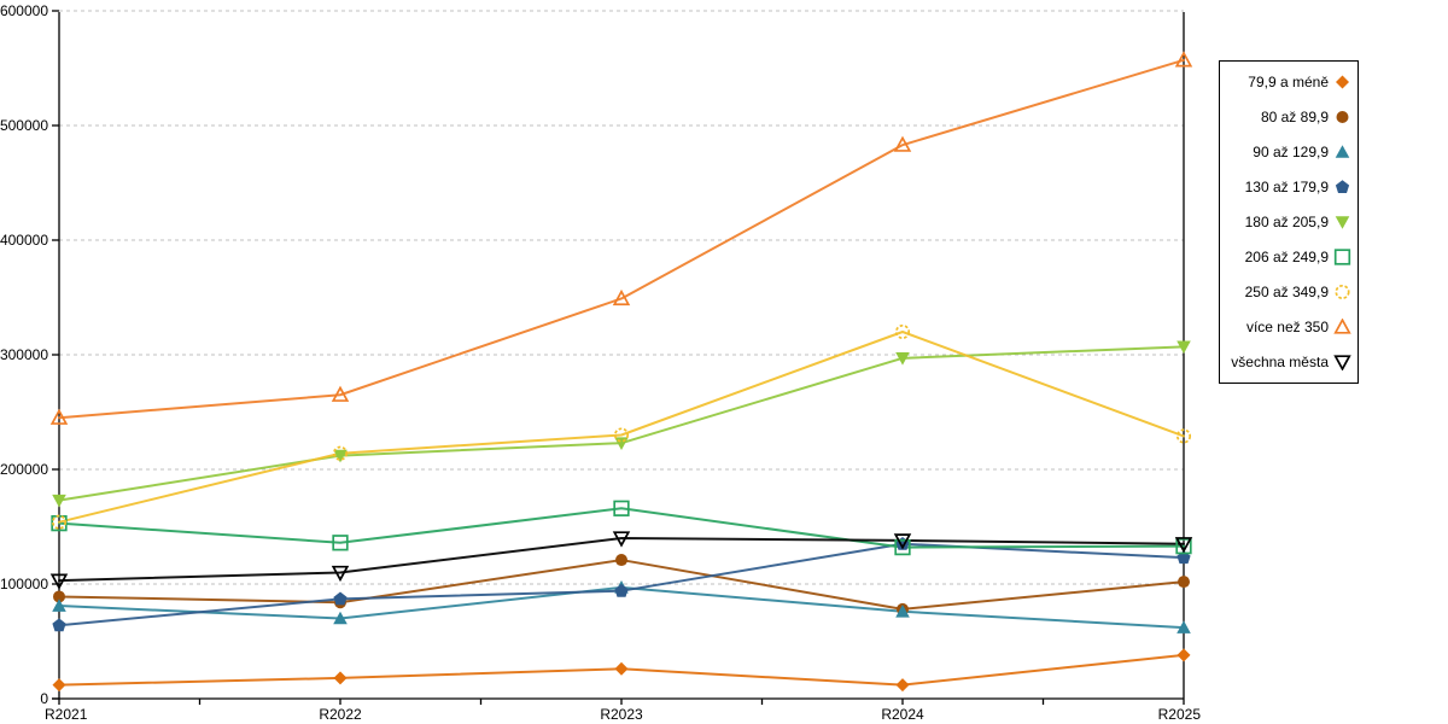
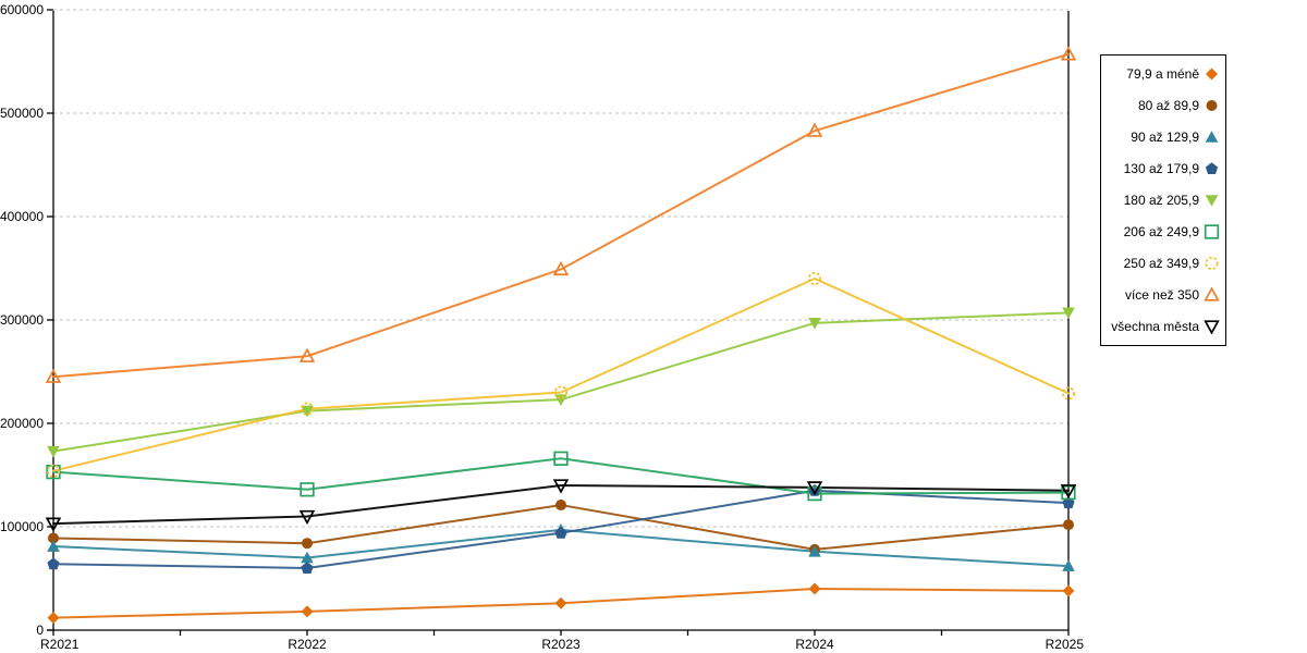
130 až 179,9/R2022: 90000 -> 60000
79,9 a méně/R2024: 10000 -> 40000
250 až 349,9/R2024: 320000 -> 340000
